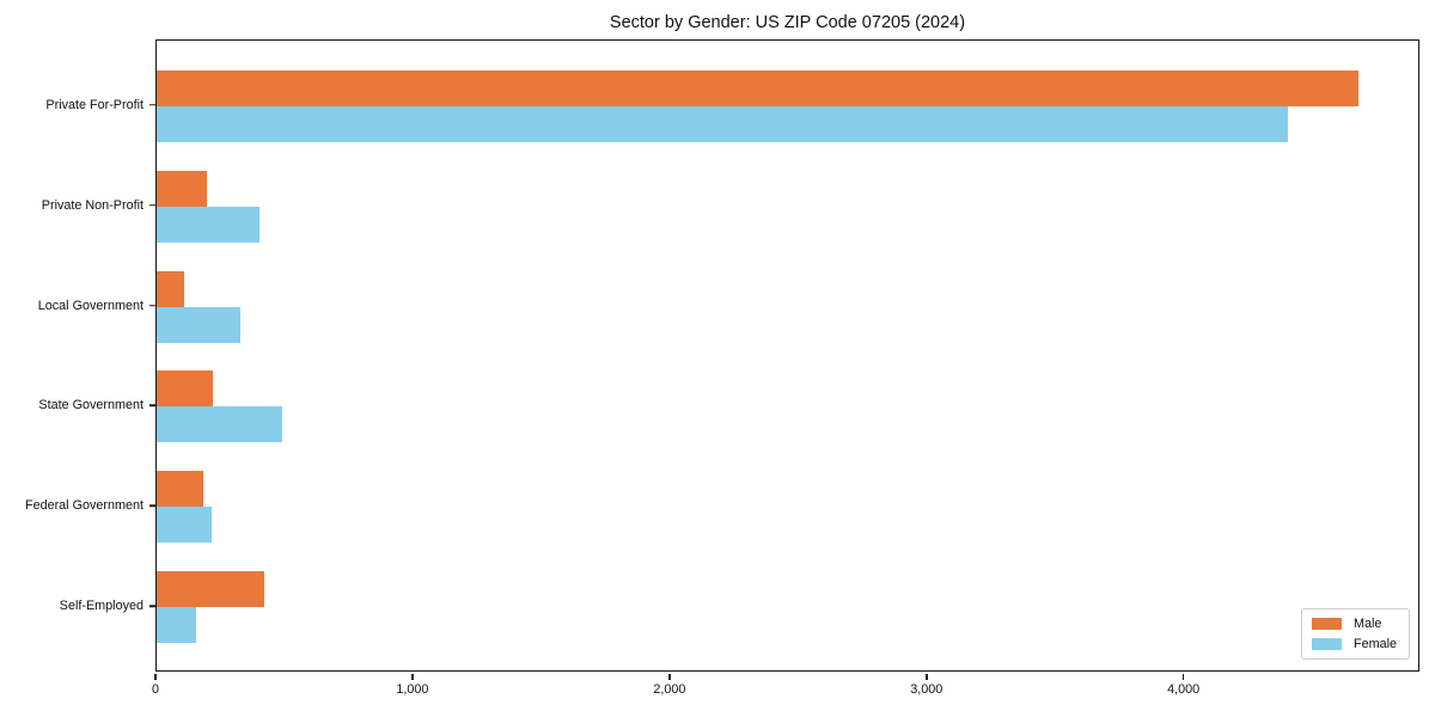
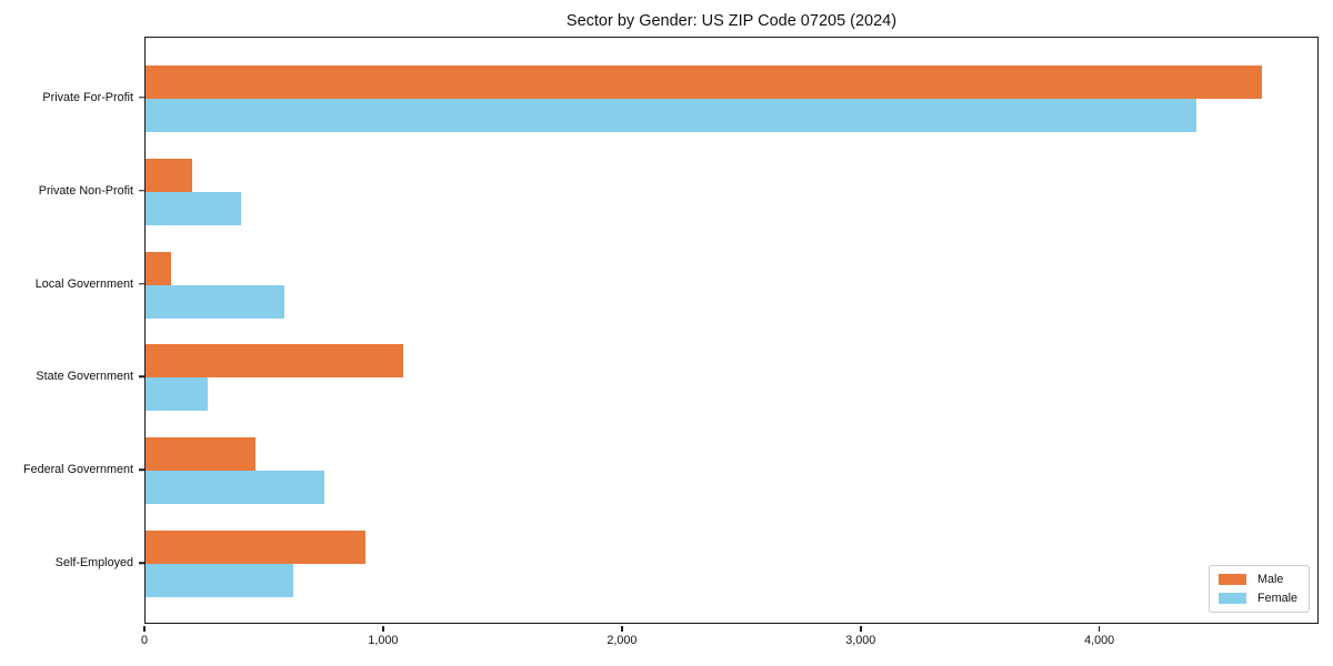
Female/Local Government: 320 -> 580
Male/State Government: 220 -> 1080
Female/State Government: 490 -> 260
Male/Federal Government: 180 -> 460
Female/Federal Government: 220 -> 750
Male/Self-Employed: 420 -> 920
Female/Self-Employed: 160 -> 620
